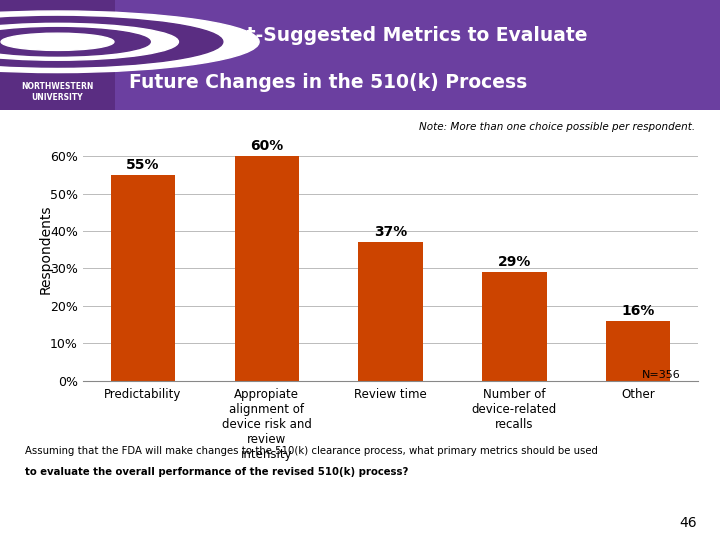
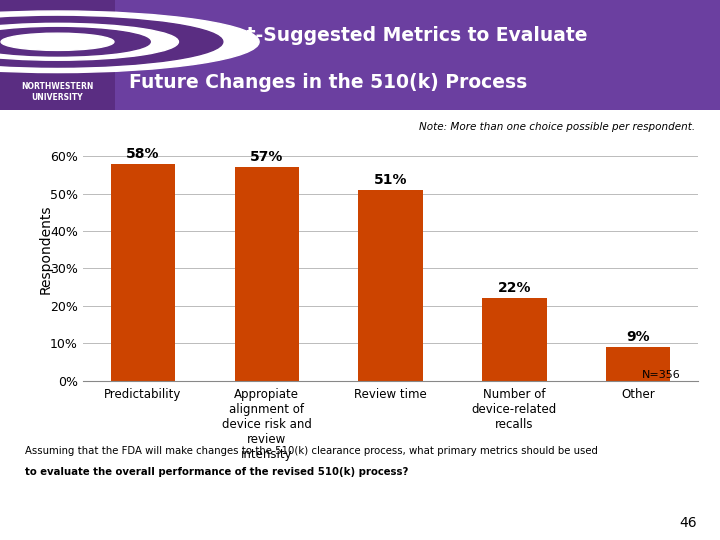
Predictability: 55% -> 58%
Appropiate alignment of device risk and review intensity: 60% -> 57%
Review time: 37% -> 51%
Number of device-related recalls: 29% -> 22%
Other: 16% -> 9%
